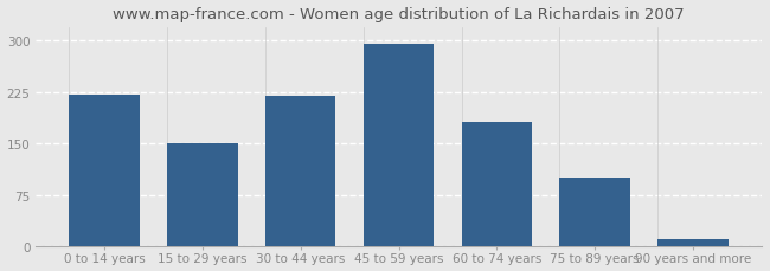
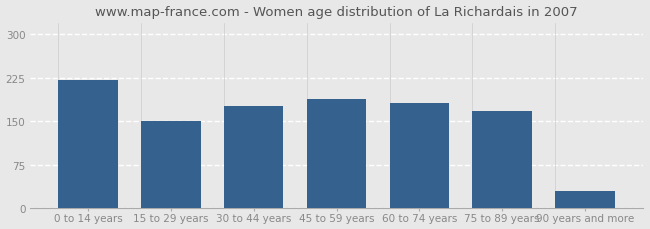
30 to 44 years: 220 -> 176
45 to 59 years: 295 -> 188
75 to 89 years: 100 -> 168
90 years and more: 10 -> 30
